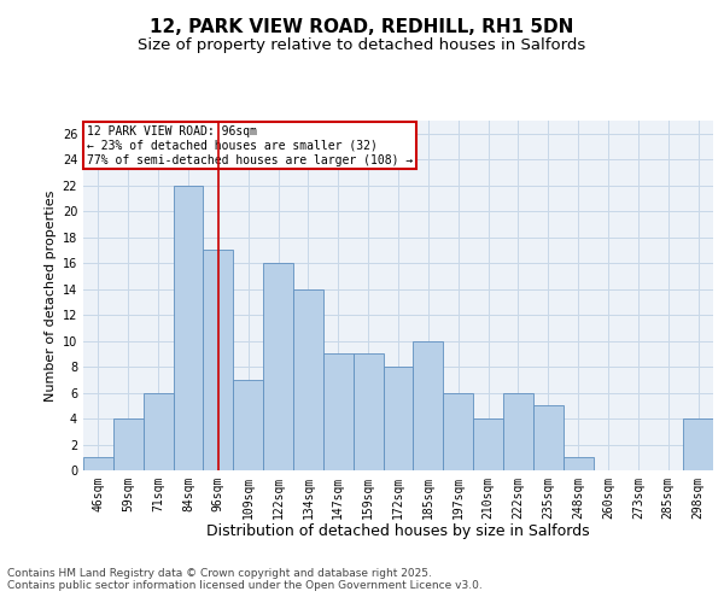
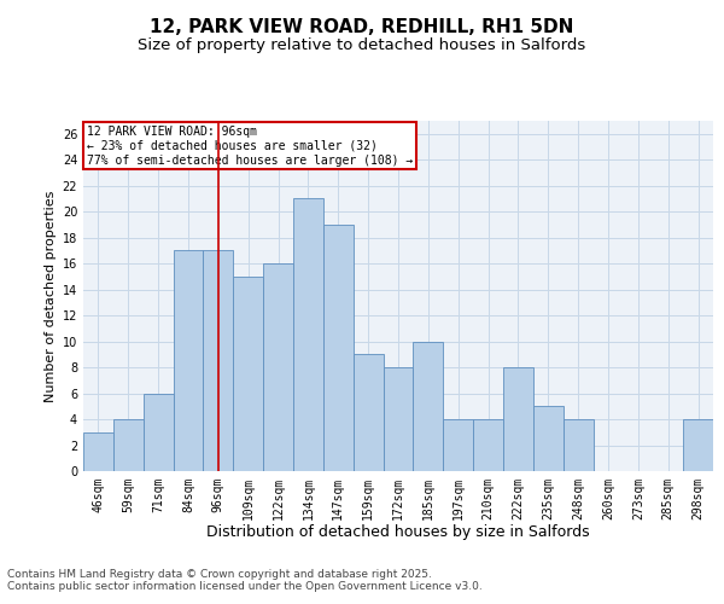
46sqm: 1 -> 3
84sqm: 22 -> 17
109sqm: 7 -> 15
134sqm: 14 -> 21
147sqm: 9 -> 19
197sqm: 6 -> 4
222sqm: 6 -> 8
248sqm: 1 -> 4
